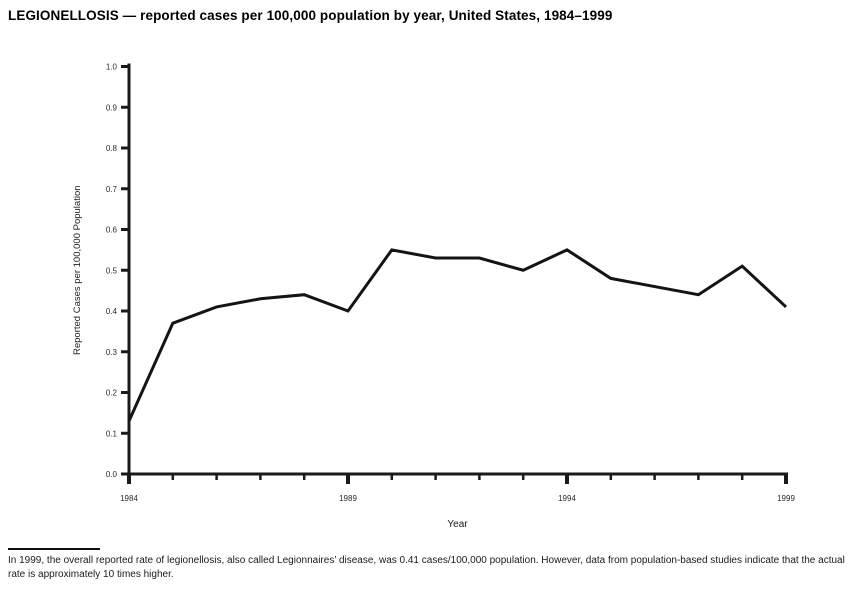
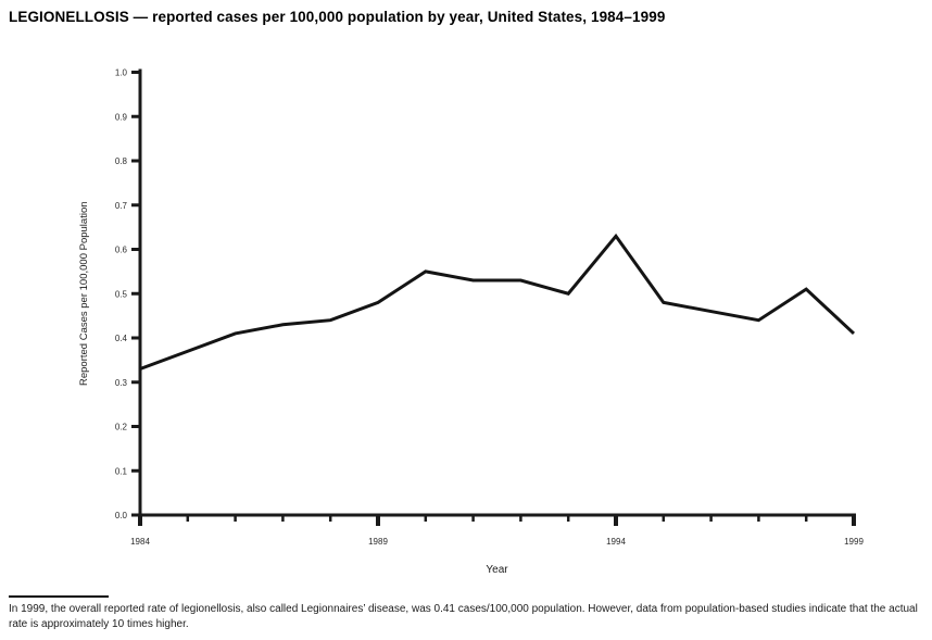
1984: 0.13 -> 0.33
1989: 0.40 -> 0.48
1994: 0.55 -> 0.63
